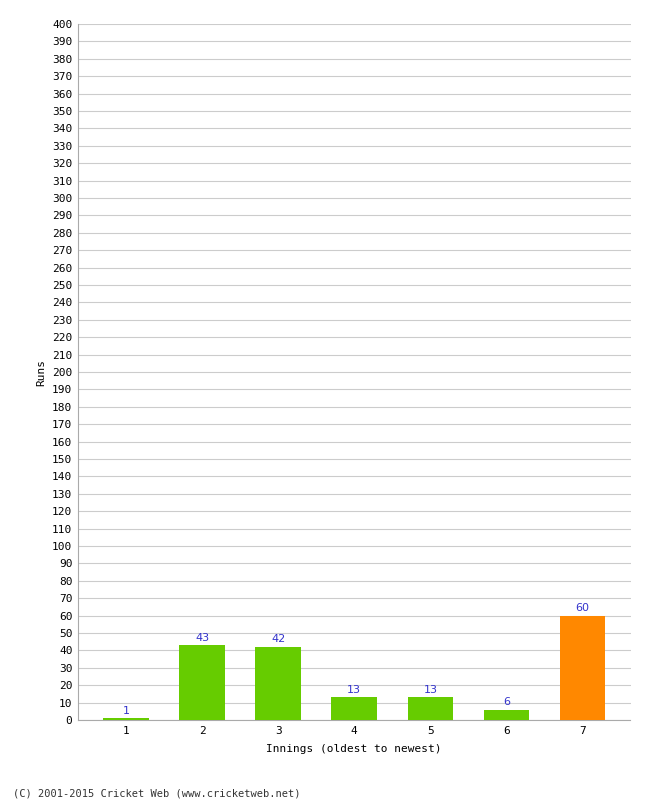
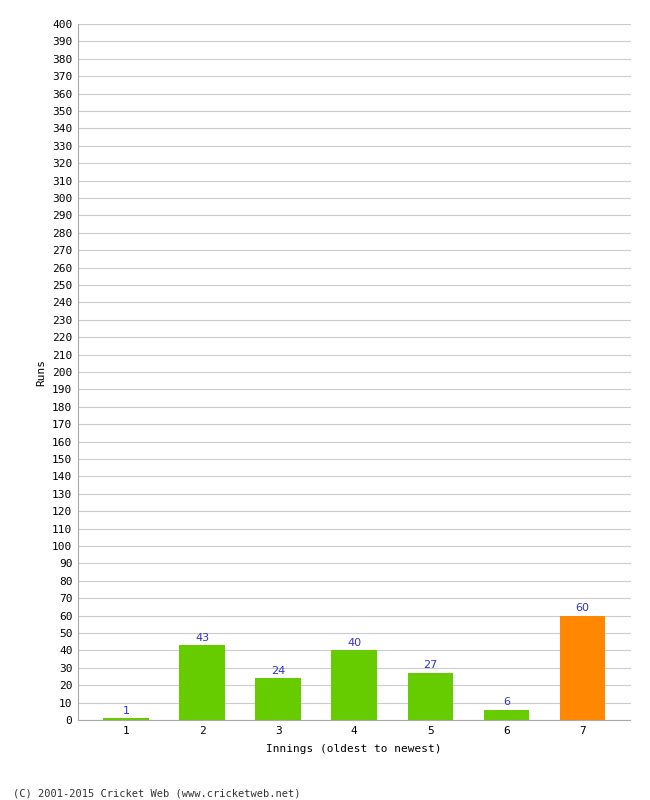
3: 42 -> 24
4: 13 -> 40
5: 13 -> 27
